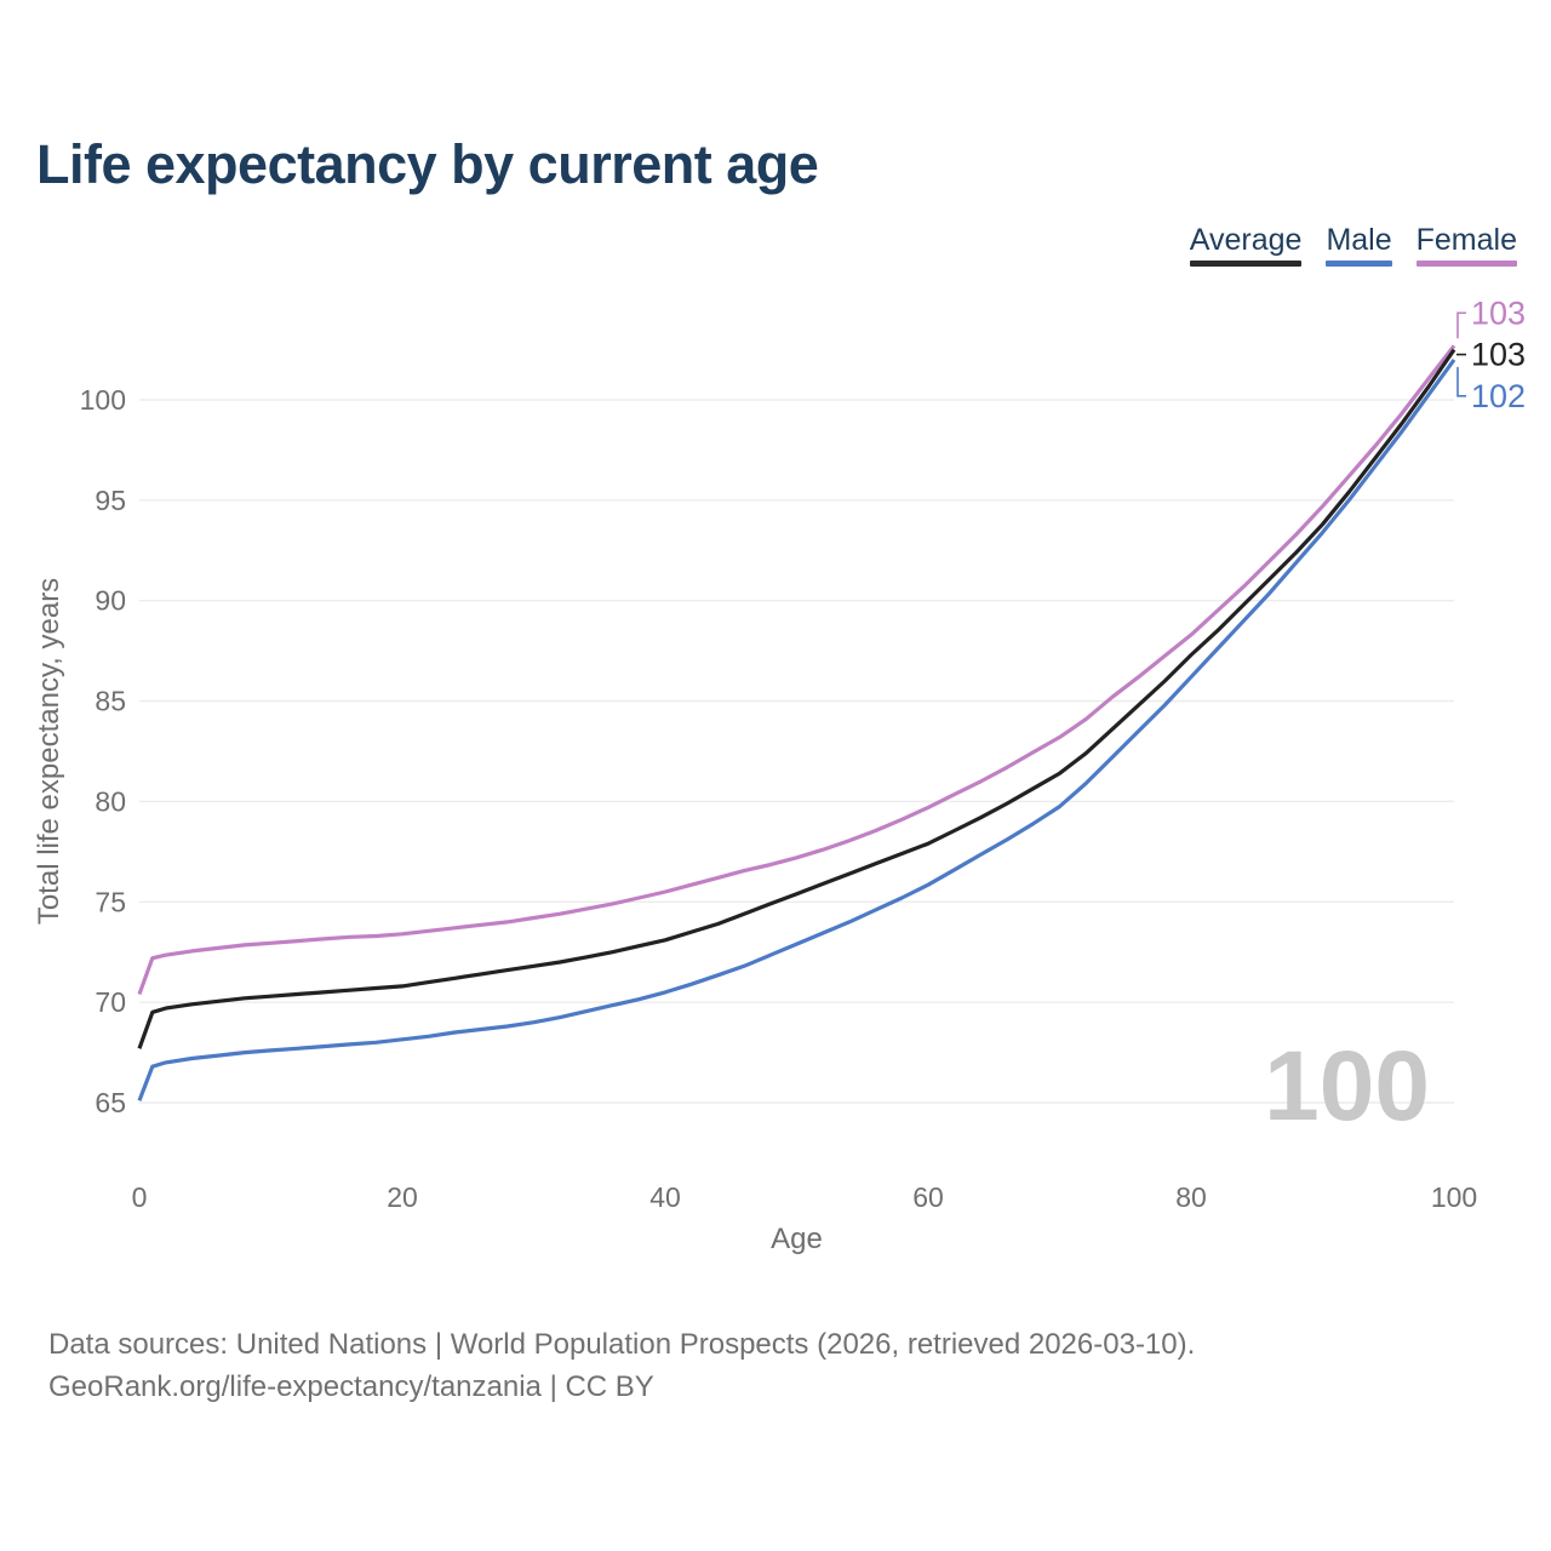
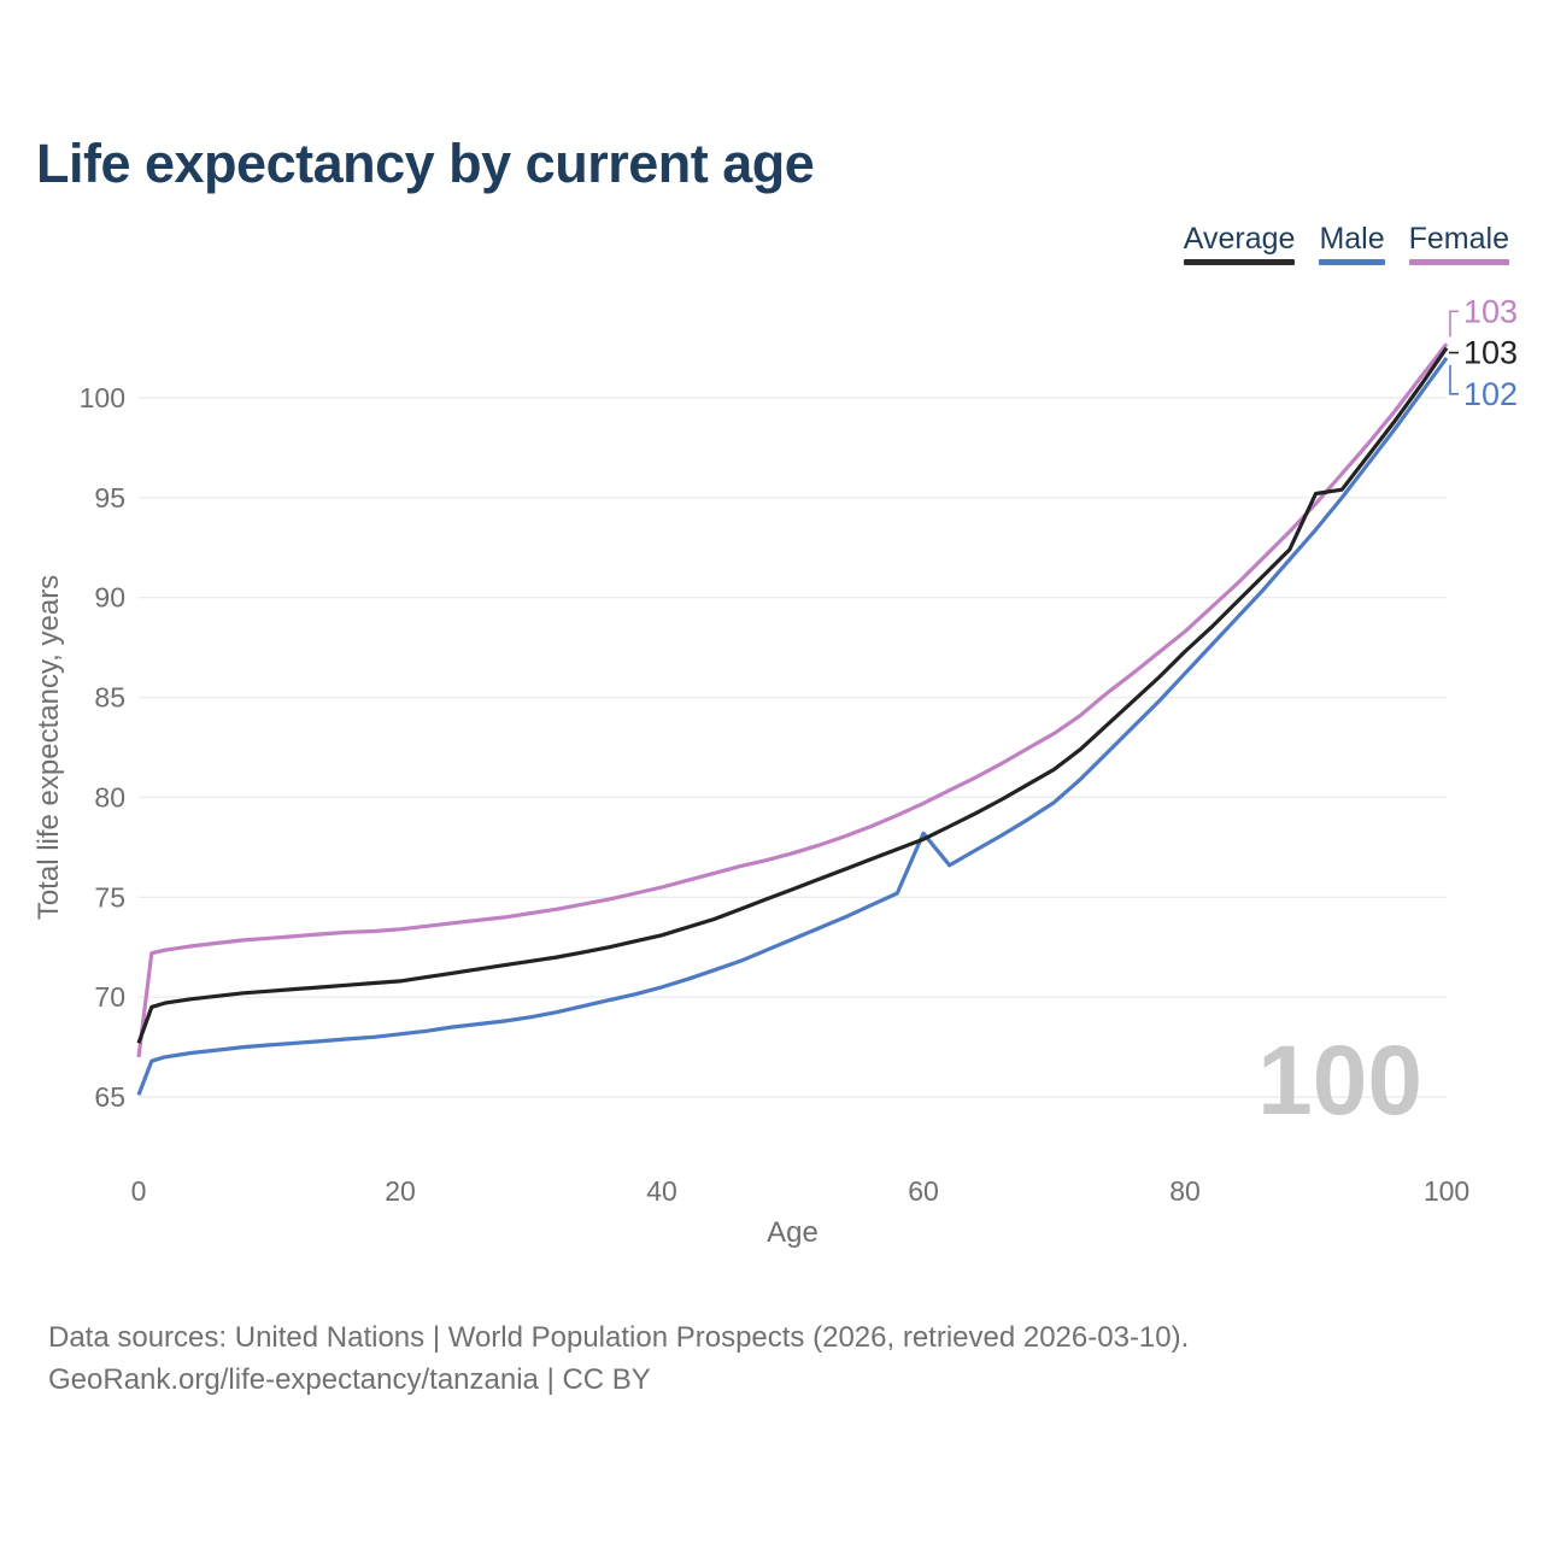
Female/0: 70.4 -> 67.0
Male/60: 75.8 -> 78.2
Average/90: 93.8 -> 95.2
